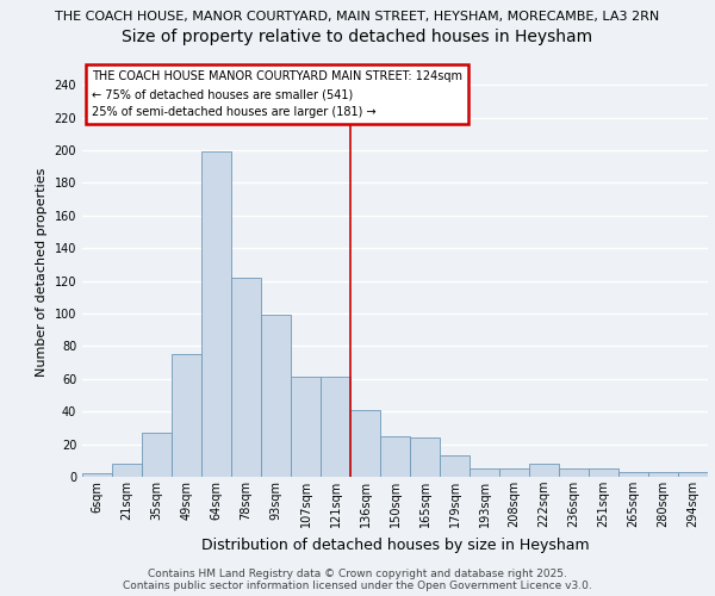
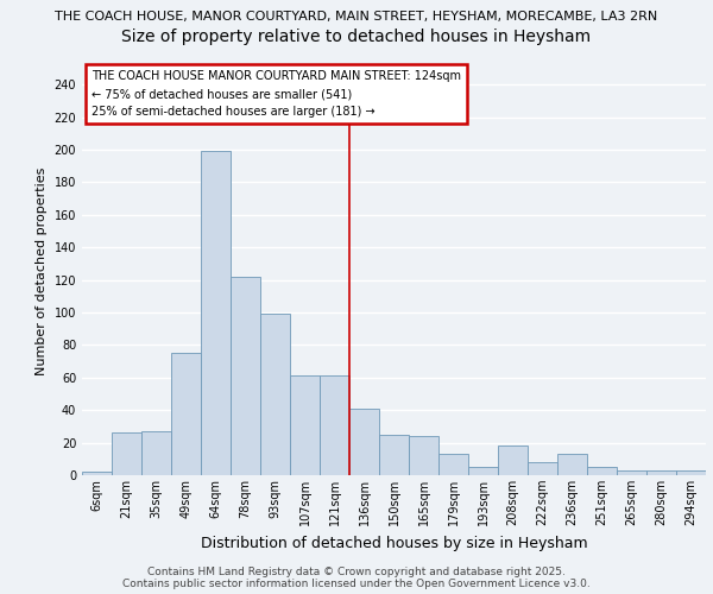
21sqm: 8 -> 26
208sqm: 5 -> 18
236sqm: 5 -> 13
